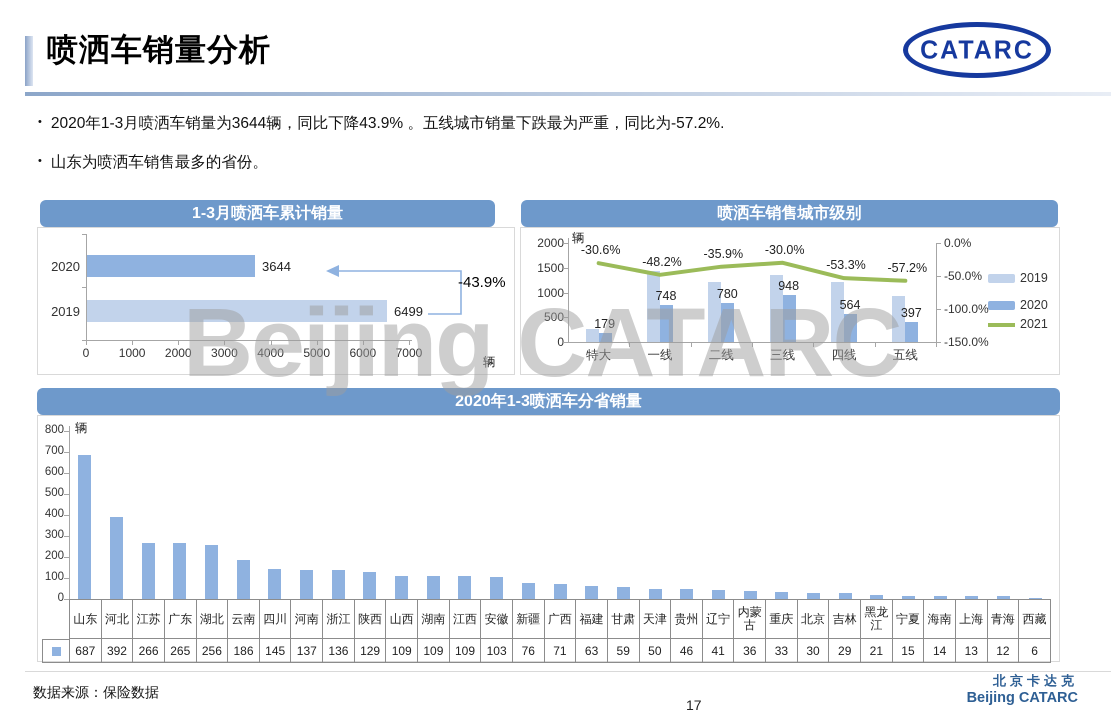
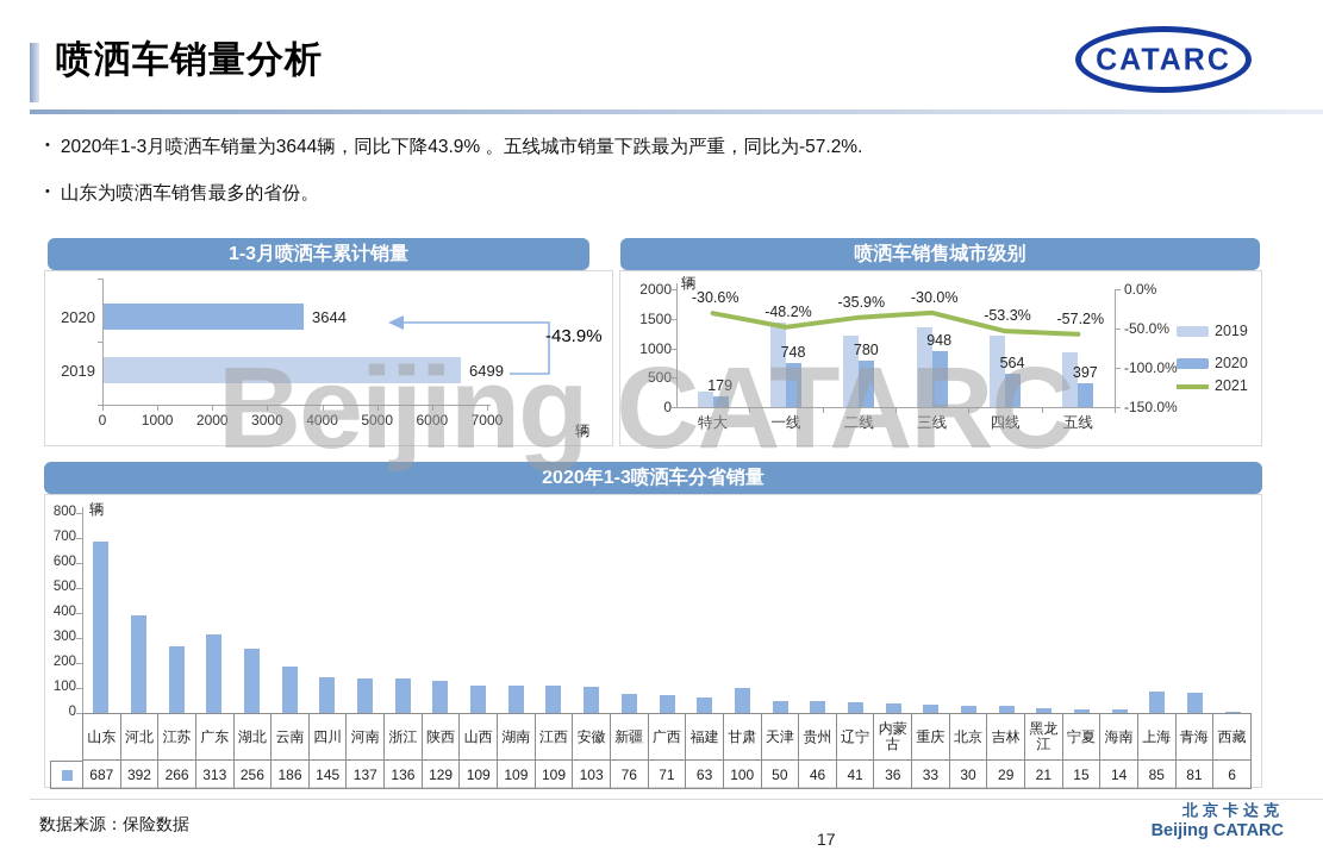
2020年1-3喷洒车分省销量/广东: 265 -> 313
2020年1-3喷洒车分省销量/甘肃: 59 -> 100
2020年1-3喷洒车分省销量/上海: 13 -> 85
2020年1-3喷洒车分省销量/青海: 12 -> 81
